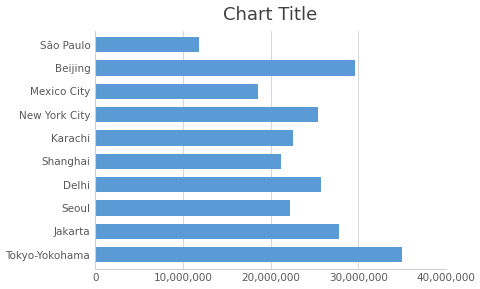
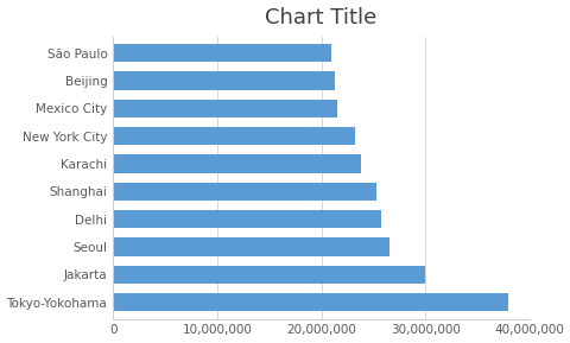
São Paulo: 11,800,000 -> 21,000,000
Beijing: 29,600,000 -> 21,300,000
Mexico City: 18,600,000 -> 21,500,000
New York City: 25,400,000 -> 23,200,000
Karachi: 22,600,000 -> 23,800,000
Shanghai: 21,200,000 -> 25,300,000
Seoul: 22,200,000 -> 26,500,000
Jakarta: 27,800,000 -> 30,000,000
Tokyo-Yokohama: 35,000,000 -> 38,000,000
